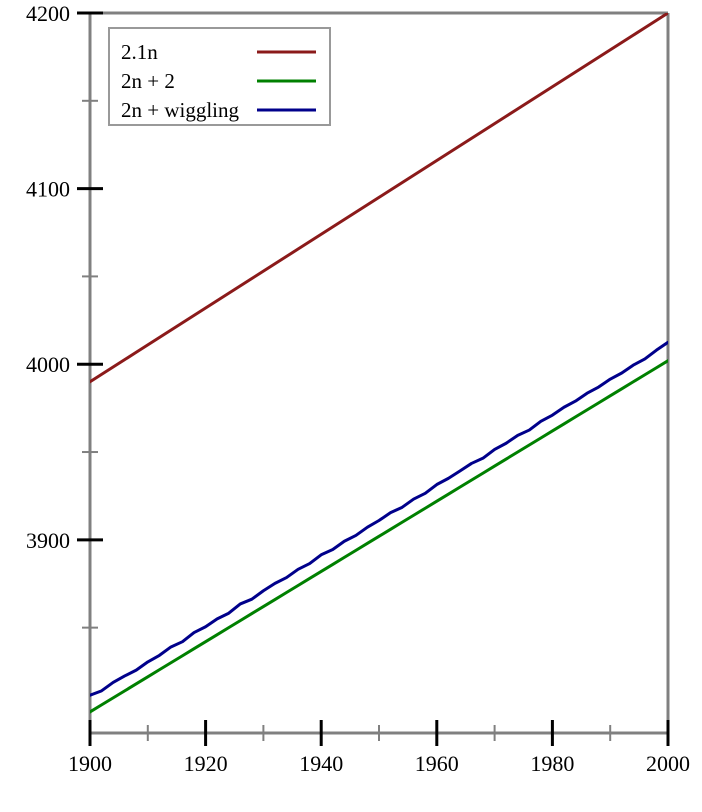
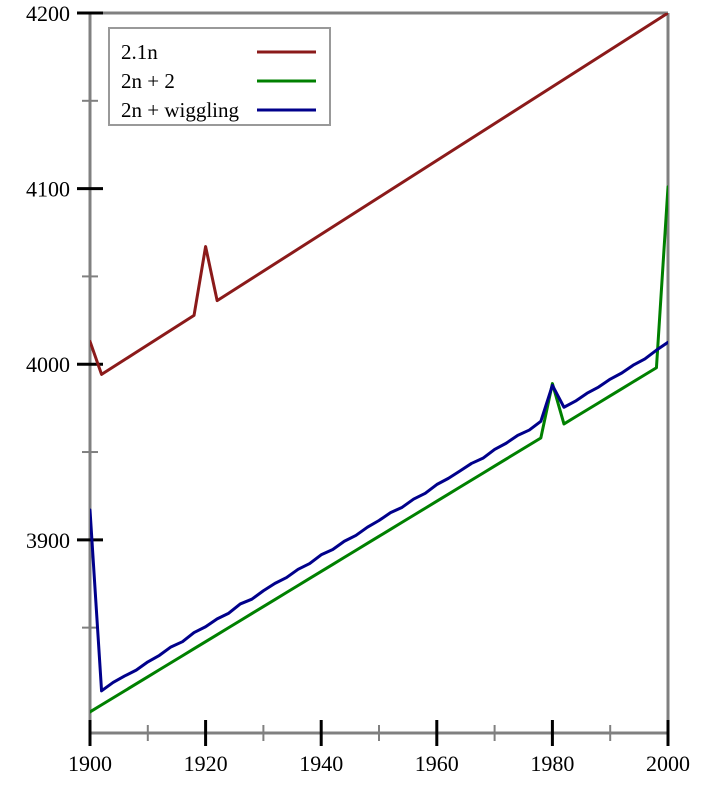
2.1n/1900: 3990 -> 4013
2n + wiggling/1900: 3812 -> 3917
2.1n/1920: 4032 -> 4067
2n + 2/1980: 3962 -> 3989
2n + wiggling/1980: 3971 -> 3988
2n + 2/2000: 4002 -> 4101
